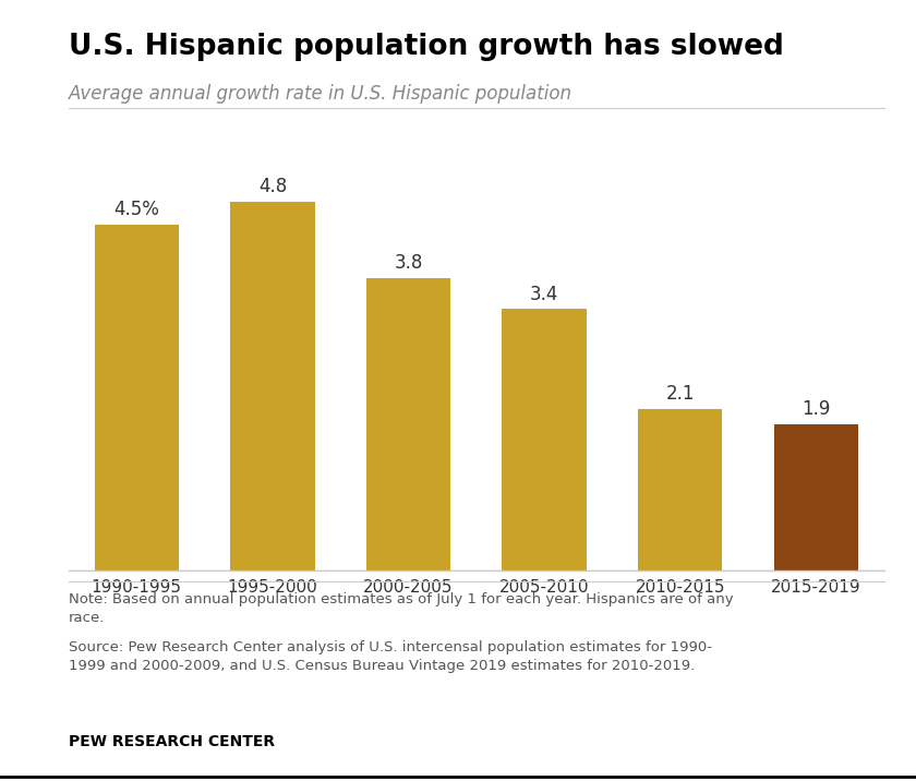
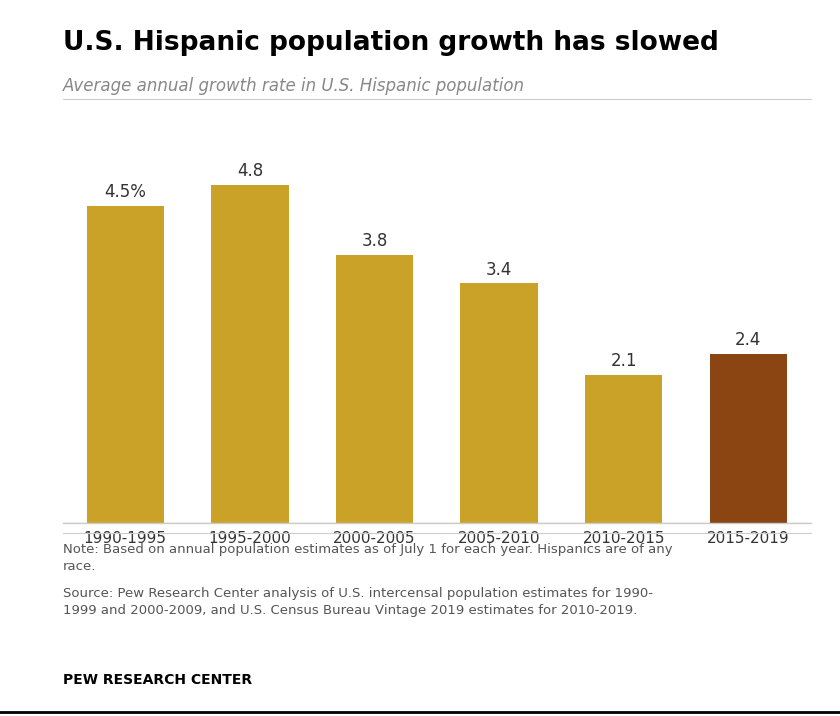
2015-2019: 1.9 -> 2.4
